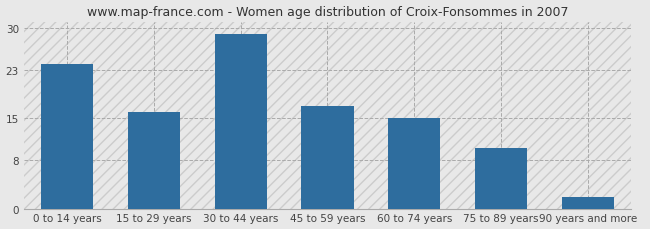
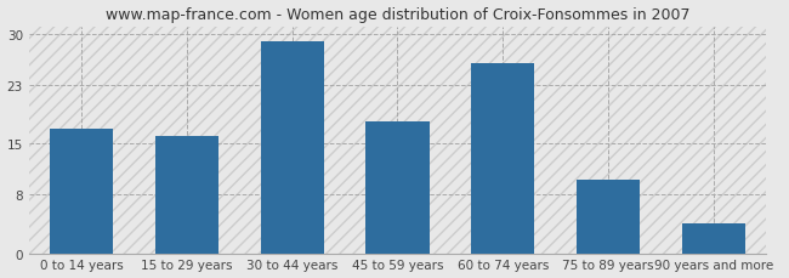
0 to 14 years: 24 -> 17
45 to 59 years: 17 -> 18
60 to 74 years: 15 -> 26
90 years and more: 2 -> 4
